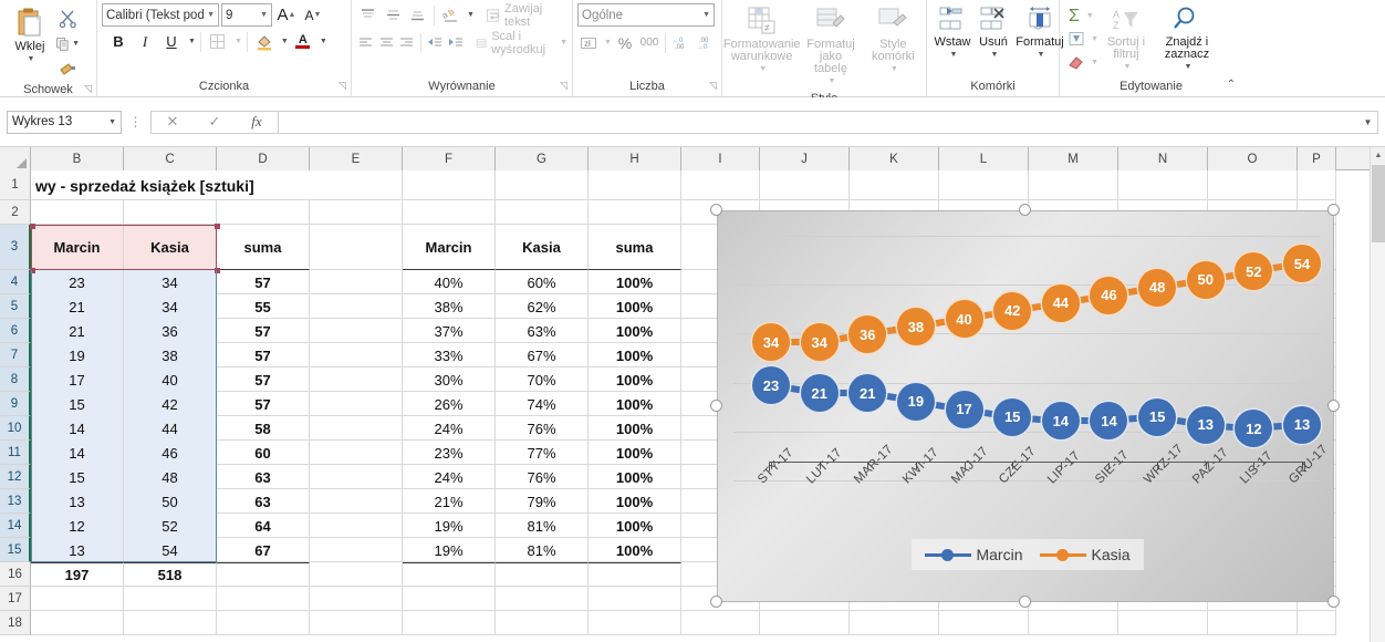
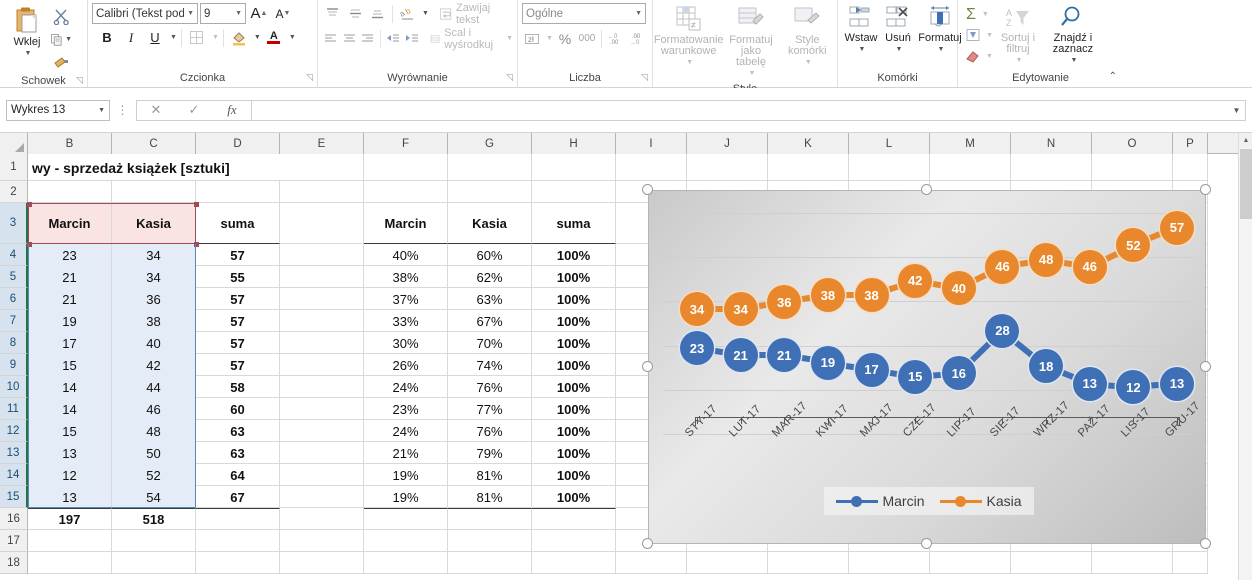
Kasia/MAJ-17: 40 -> 38
Marcin/LIP-17: 14 -> 16
Kasia/LIP-17: 44 -> 40
Marcin/SIE-17: 14 -> 28
Marcin/WRZ-17: 15 -> 18
Kasia/PAŹ-17: 50 -> 46
Kasia/GRU-17: 54 -> 57
